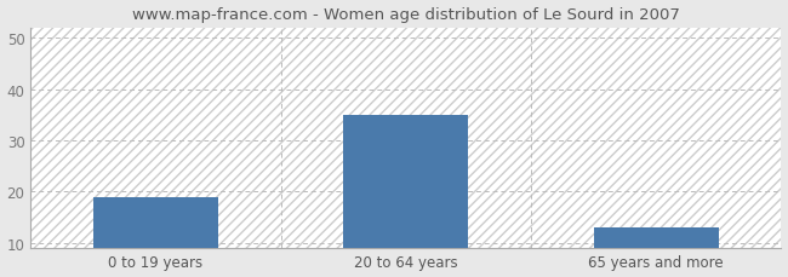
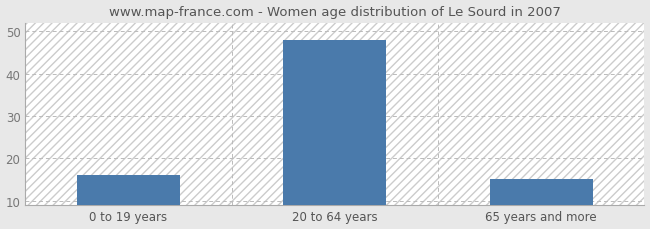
0 to 19 years: 19 -> 16
20 to 64 years: 35 -> 48
65 years and more: 13 -> 15
